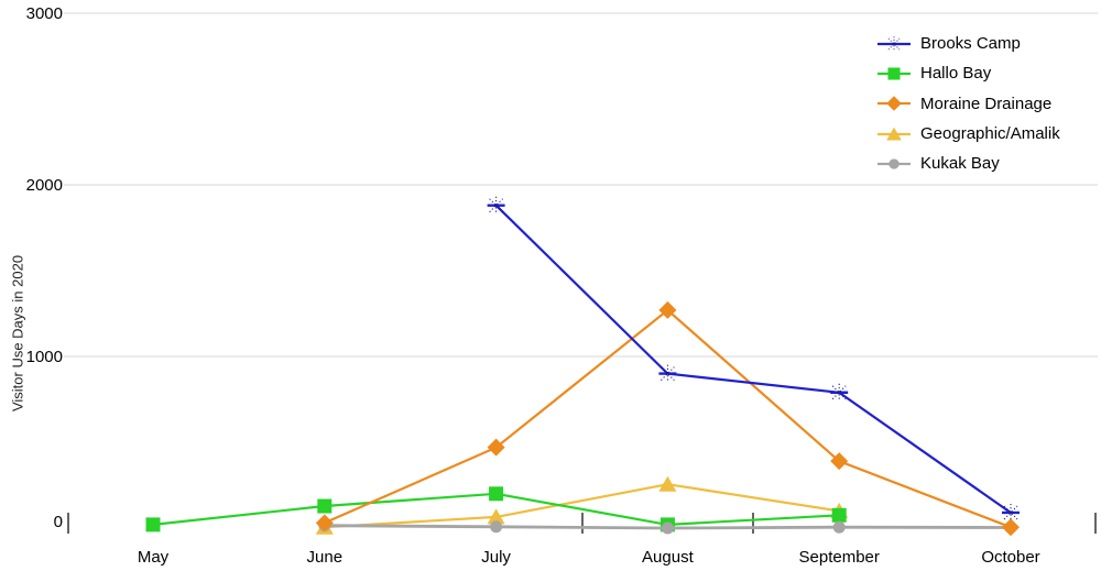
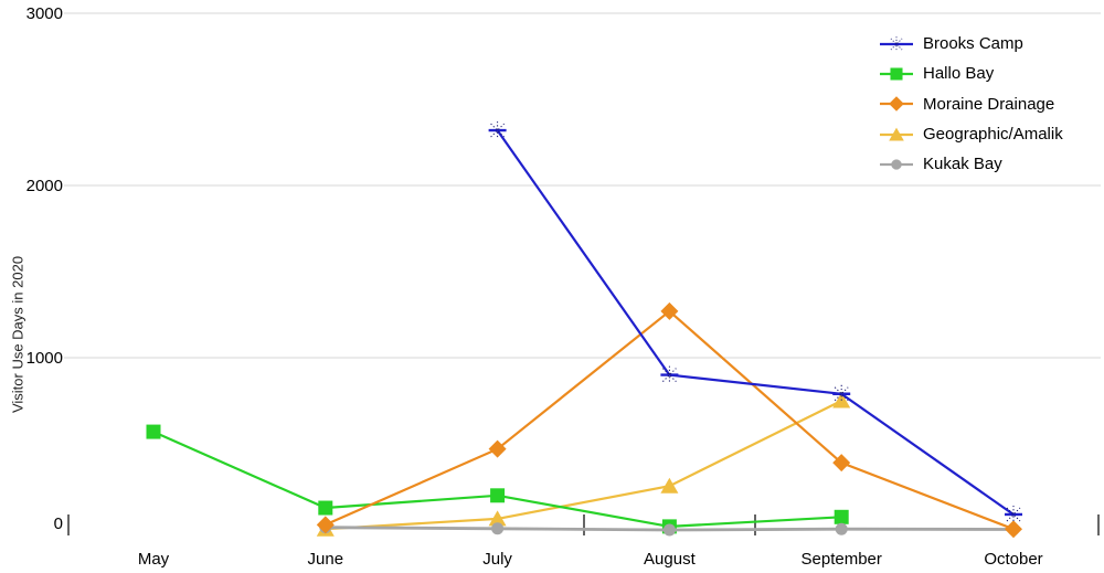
Hallo Bay/May: 20 -> 570
Brooks Camp/July: 1880 -> 2320
Geographic/Amalik/September: 100 -> 750
